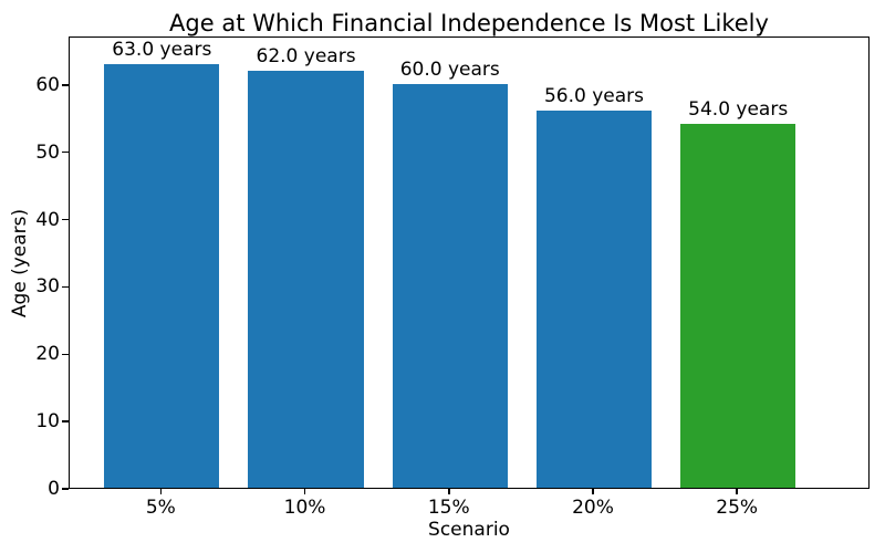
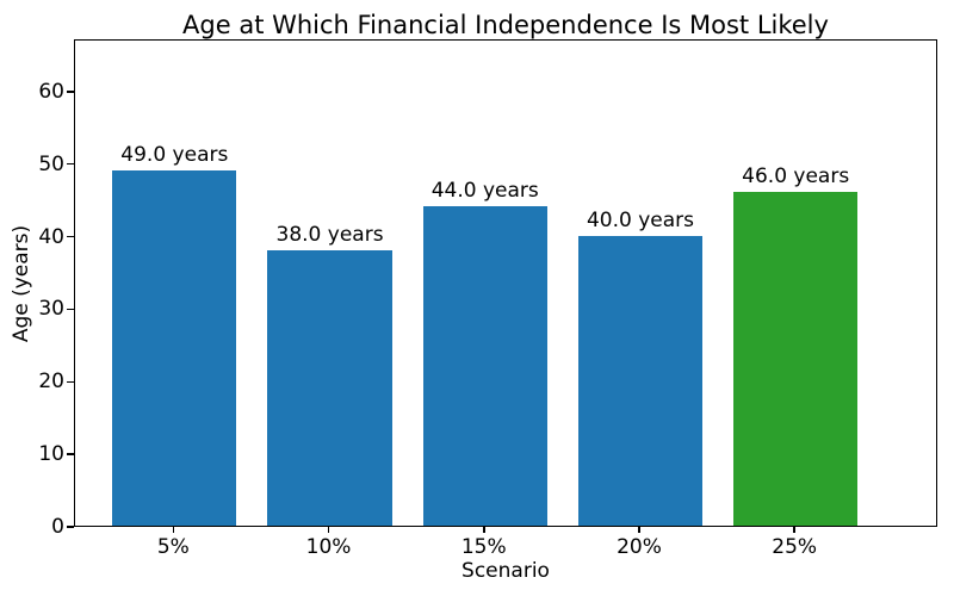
5%: 63.0 -> 49.0
10%: 62.0 -> 38.0
15%: 60.0 -> 44.0
20%: 56.0 -> 40.0
25%: 54.0 -> 46.0
